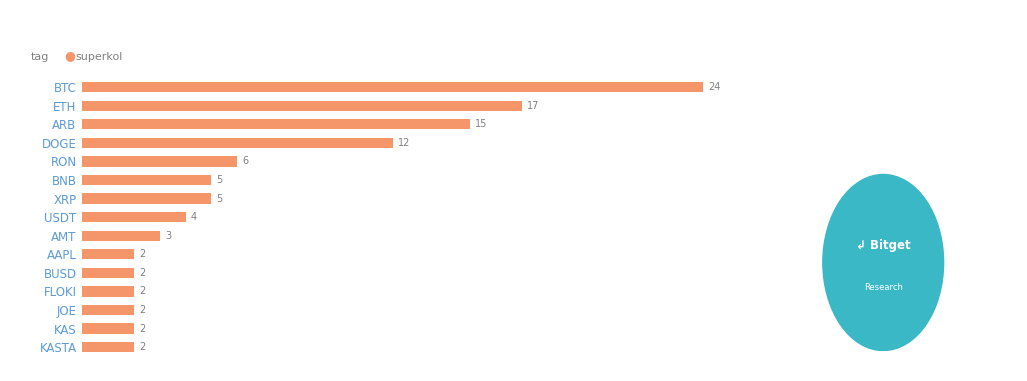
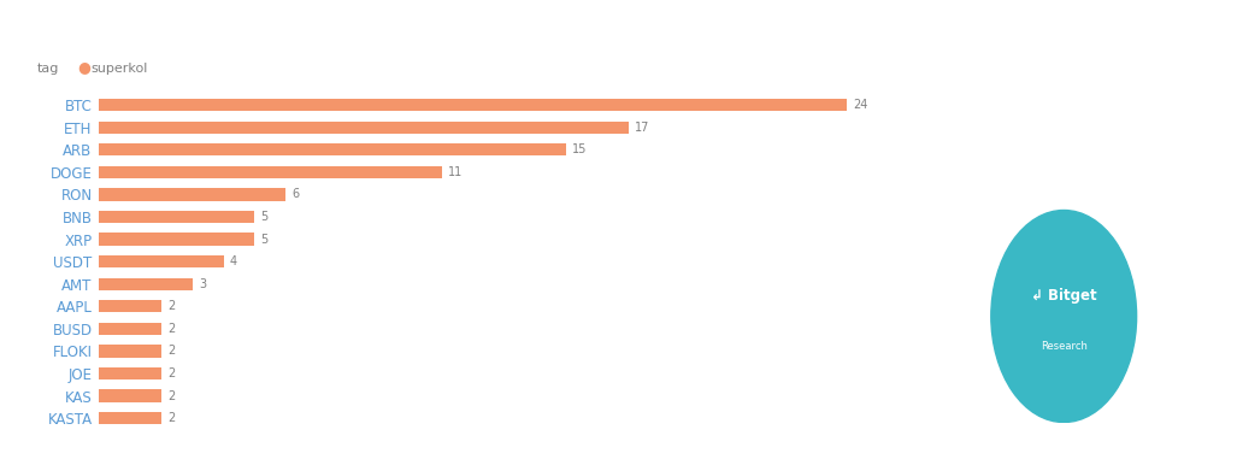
DOGE: 12 -> 11
